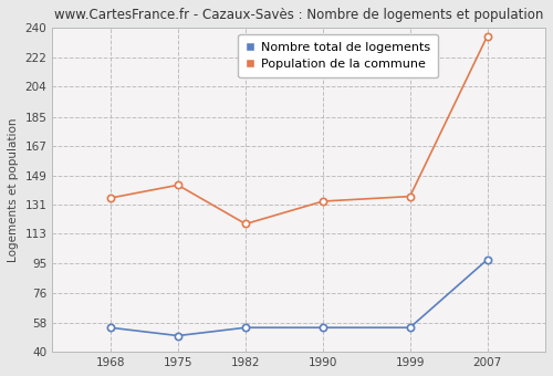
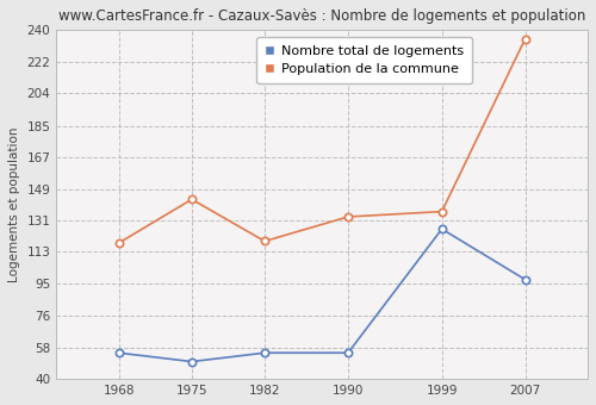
Population de la commune/1968: 135 -> 118
Nombre total de logements/1999: 55 -> 126
